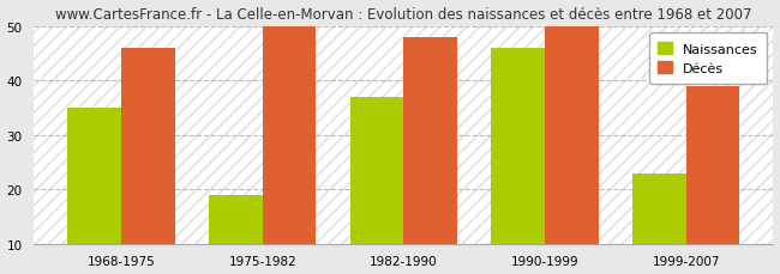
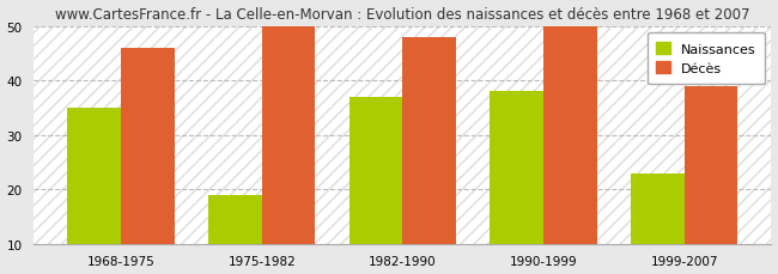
Naissances/1990-1999: 46 -> 38
